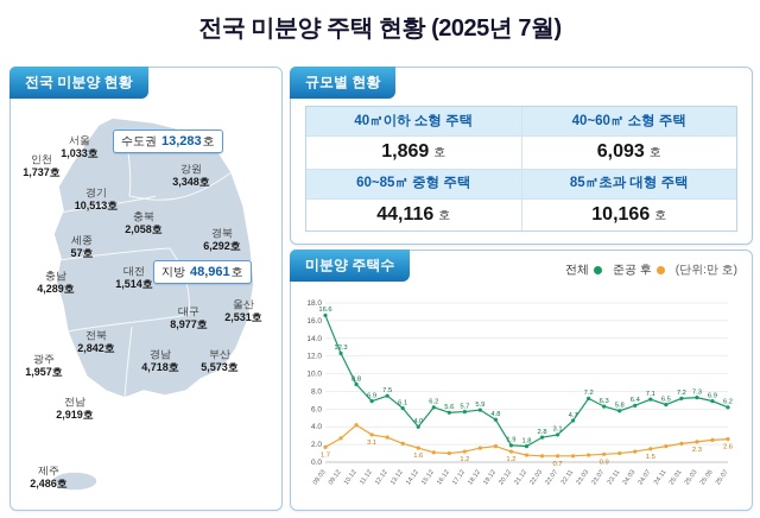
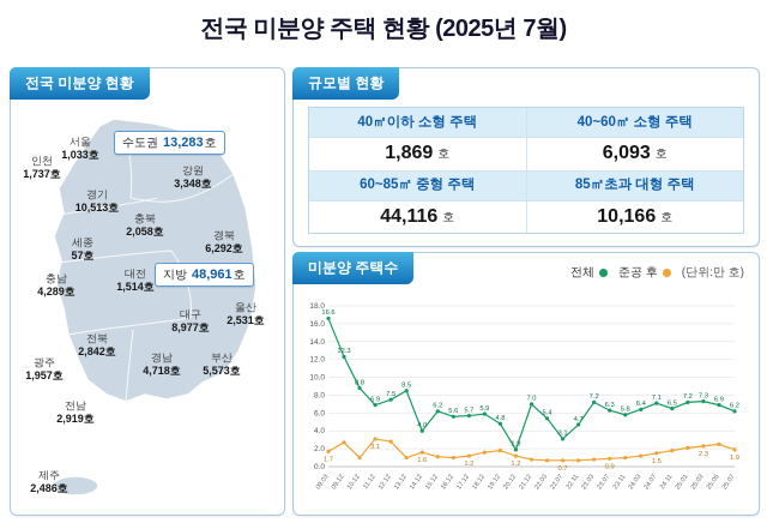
준공 후/10.12: 4 -> 1
전체/13.12: 6.1 -> 8.5
준공 후/13.12: 2 -> 1
전체/21.12: 1.8 -> 7.0
전체/22.03: 2.8 -> 5.4
준공 후/25.07: 2.6 -> 1.9
